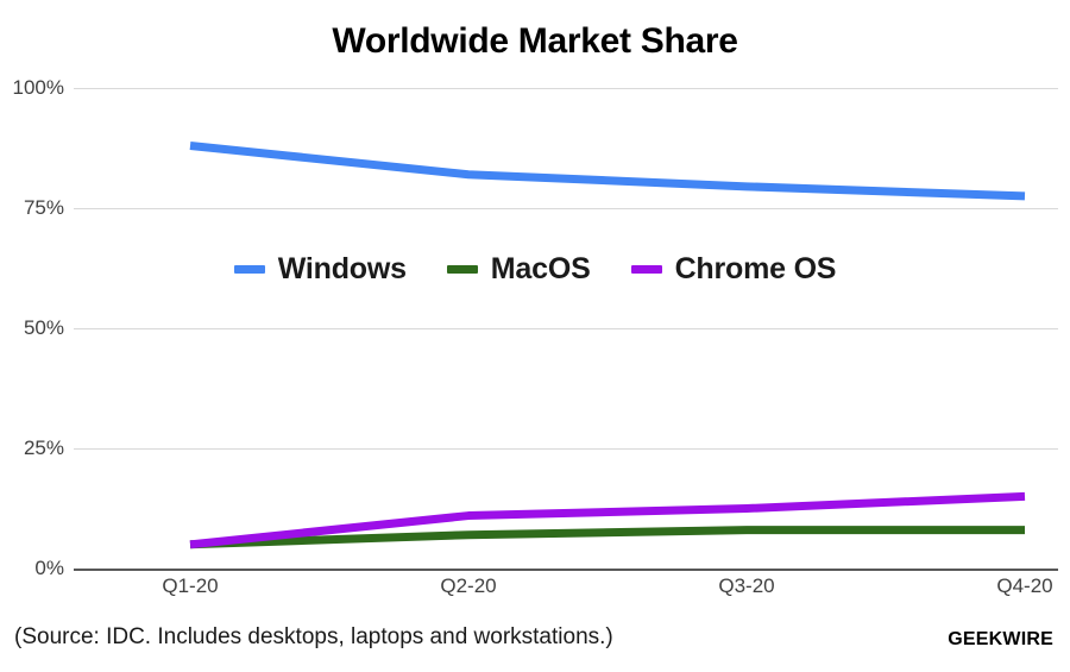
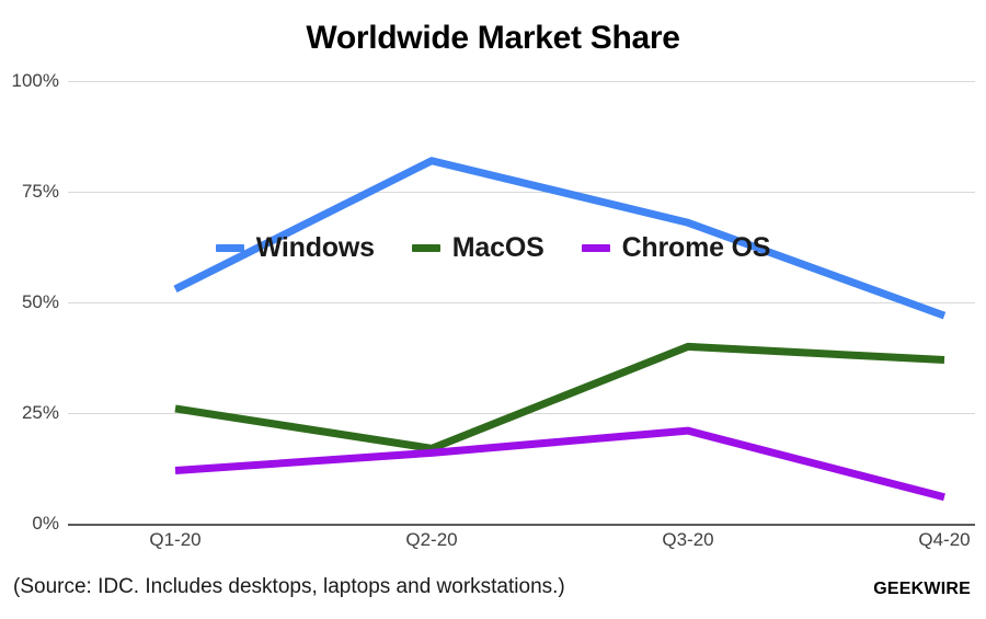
Windows/Q1-20: 88% -> 53%
MacOS/Q1-20: 5% -> 26%
Chrome OS/Q1-20: 5% -> 12%
MacOS/Q2-20: 7% -> 17%
Chrome OS/Q2-20: 11% -> 16%
Windows/Q3-20: 80% -> 68%
MacOS/Q3-20: 8% -> 40%
Chrome OS/Q3-20: 12% -> 21%
Windows/Q4-20: 78% -> 47%
MacOS/Q4-20: 8% -> 37%
Chrome OS/Q4-20: 15% -> 6%
